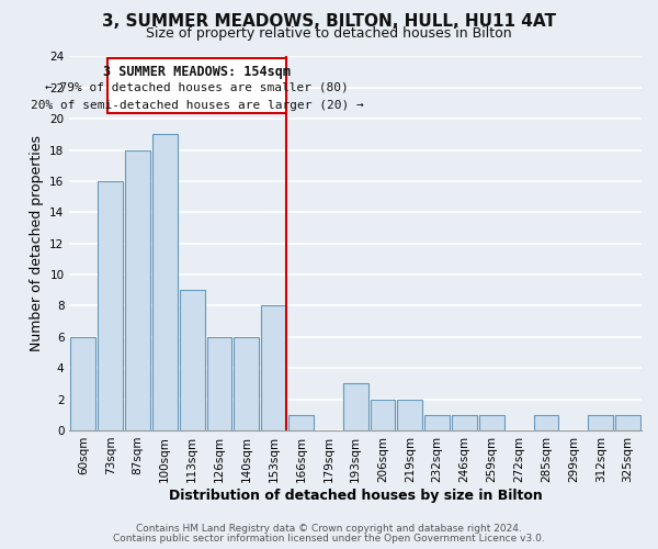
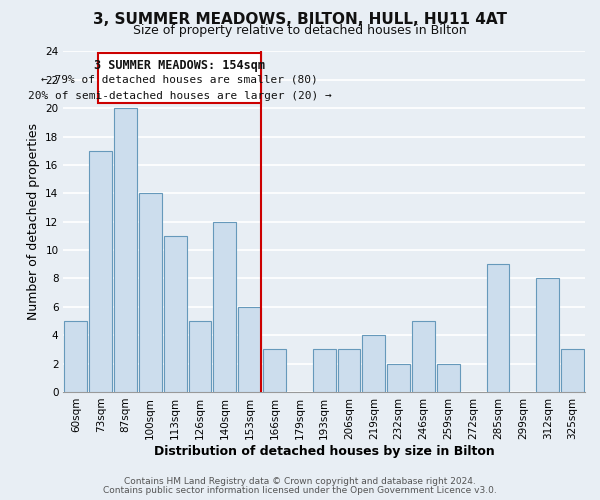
60sqm: 6 -> 5
73sqm: 16 -> 17
87sqm: 18 -> 20
100sqm: 19 -> 14
113sqm: 9 -> 11
126sqm: 6 -> 5
140sqm: 6 -> 12
153sqm: 8 -> 6
166sqm: 1 -> 3
206sqm: 2 -> 3
219sqm: 2 -> 4
232sqm: 1 -> 2
246sqm: 1 -> 5
259sqm: 1 -> 2
285sqm: 1 -> 9
312sqm: 1 -> 8
325sqm: 1 -> 3
